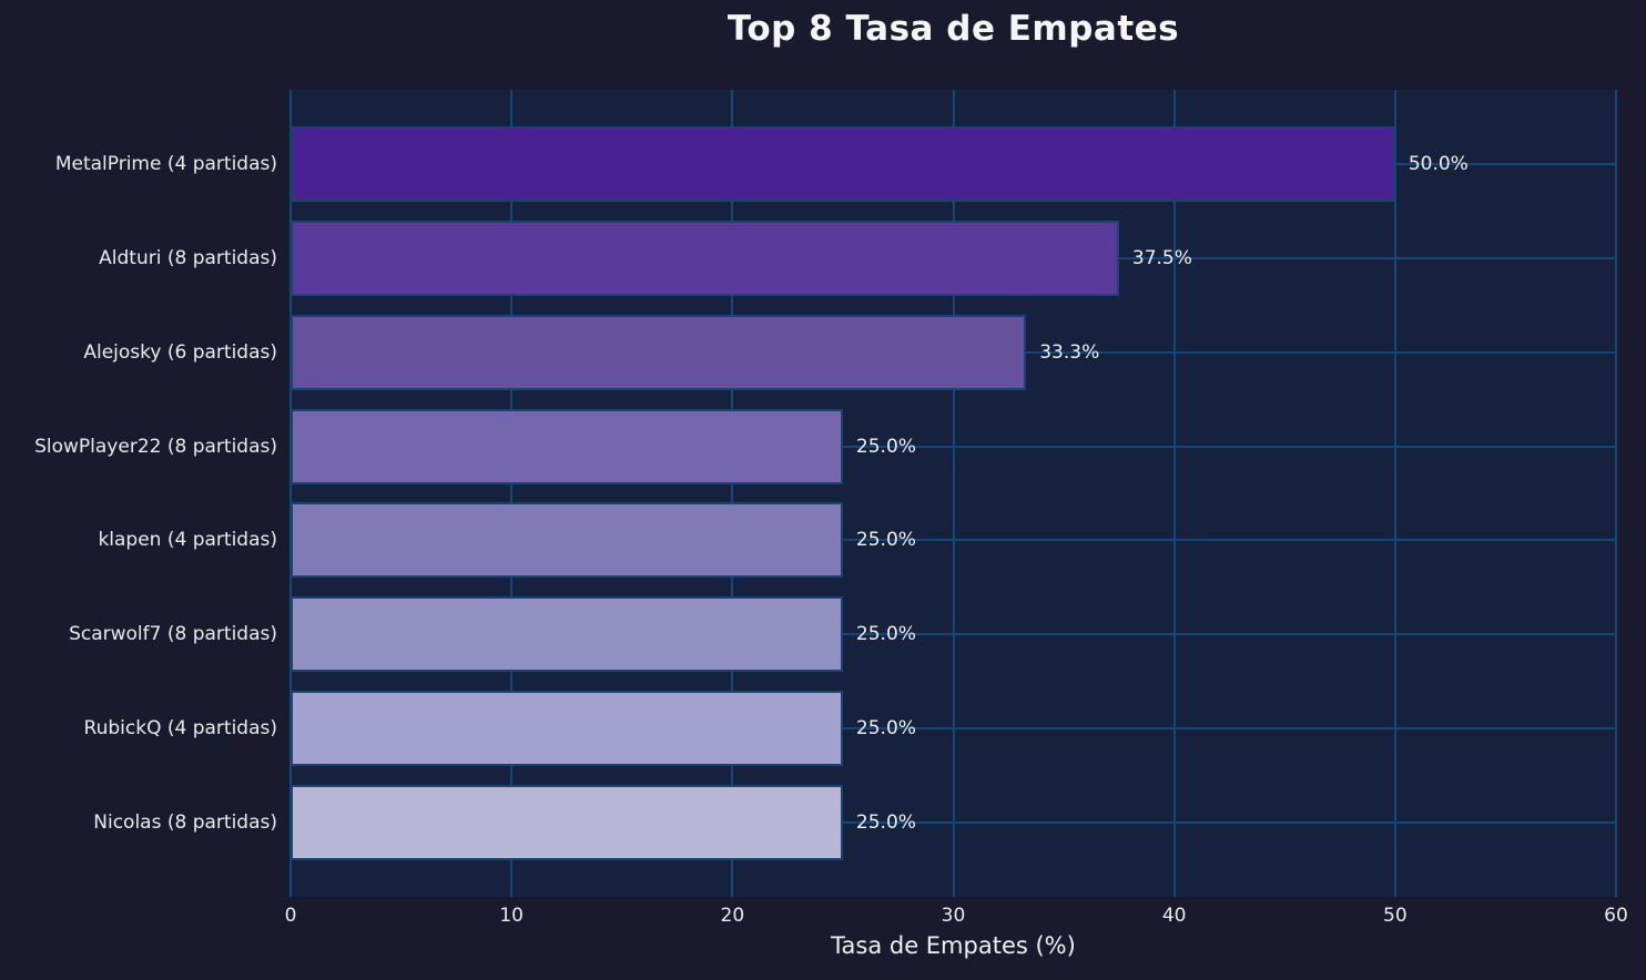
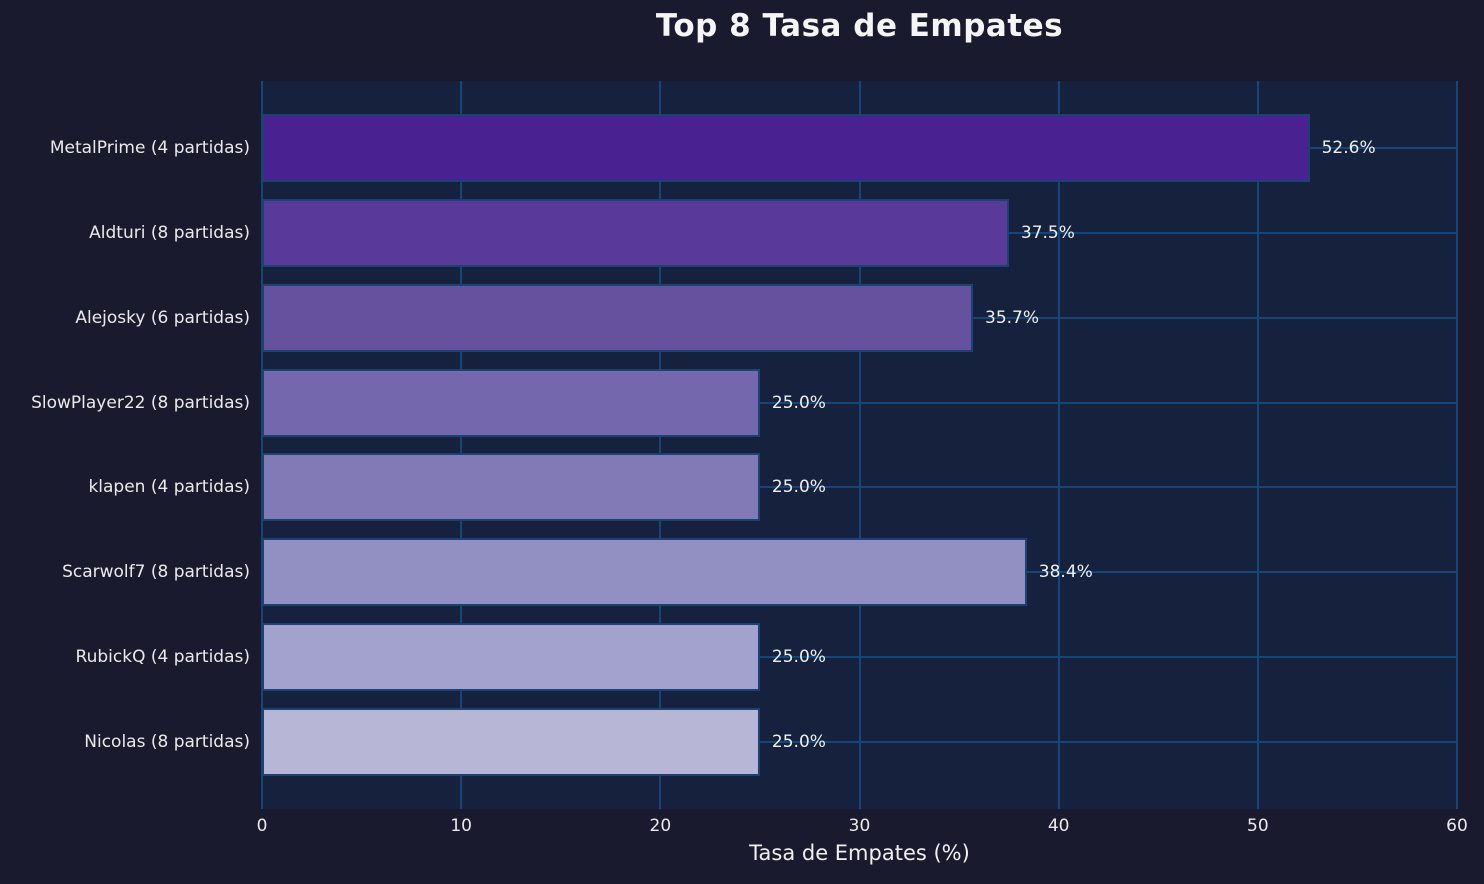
MetalPrime (4 partidas): 50.0% -> 52.6%
Alejosky (6 partidas): 33.3% -> 35.7%
Scarwolf7 (8 partidas): 25.0% -> 38.4%
